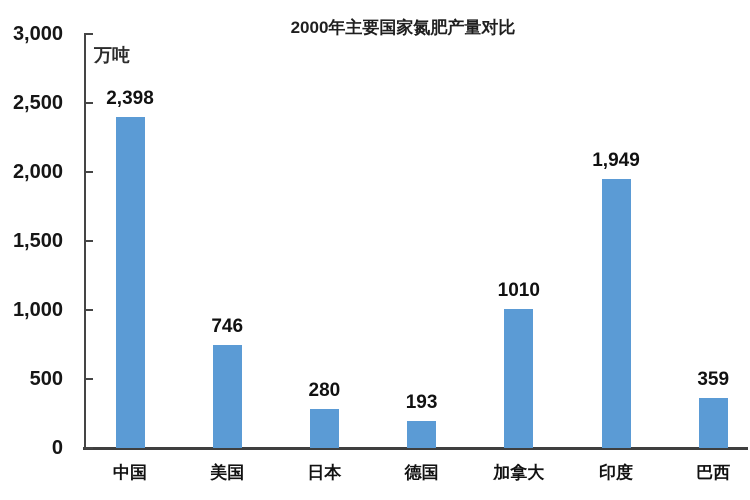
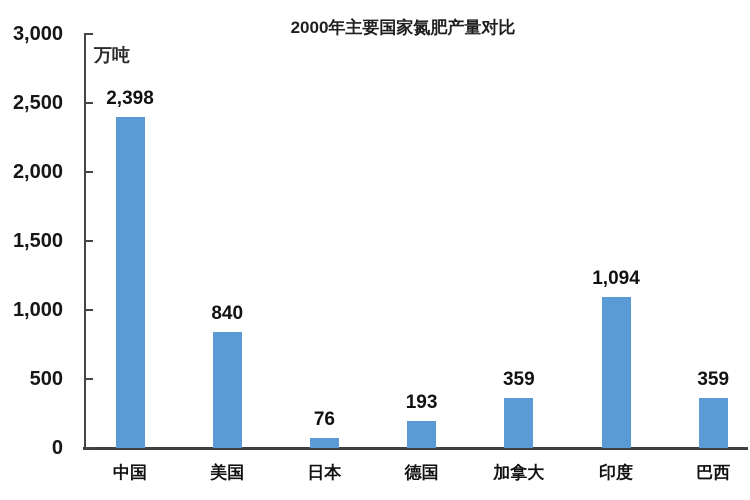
美国: 746 -> 840
日本: 280 -> 76
加拿大: 1010 -> 359
印度: 1,949 -> 1,094
